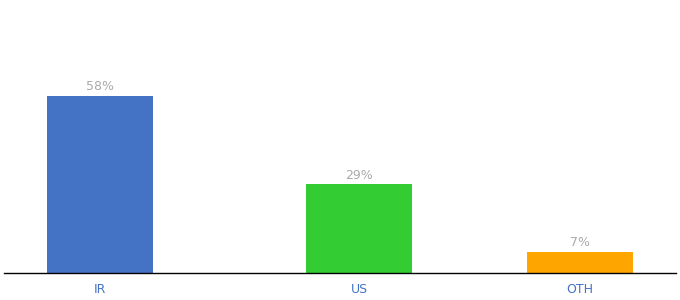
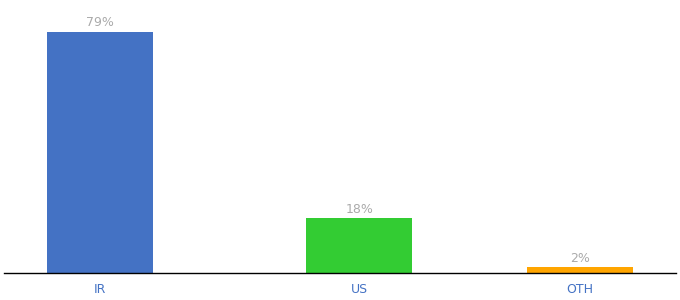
IR: 58% -> 79%
US: 29% -> 18%
OTH: 7% -> 2%
